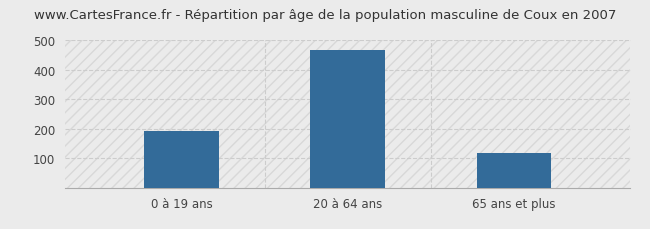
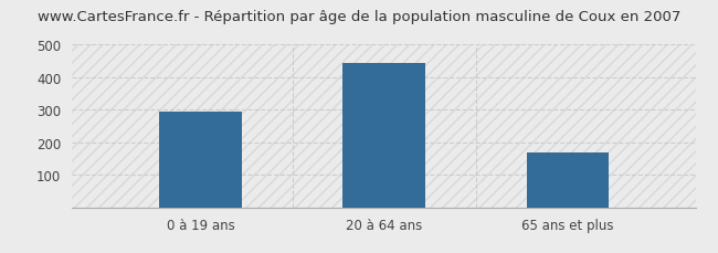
0 à 19 ans: 192 -> 295
20 à 64 ans: 467 -> 445
65 ans et plus: 117 -> 170
